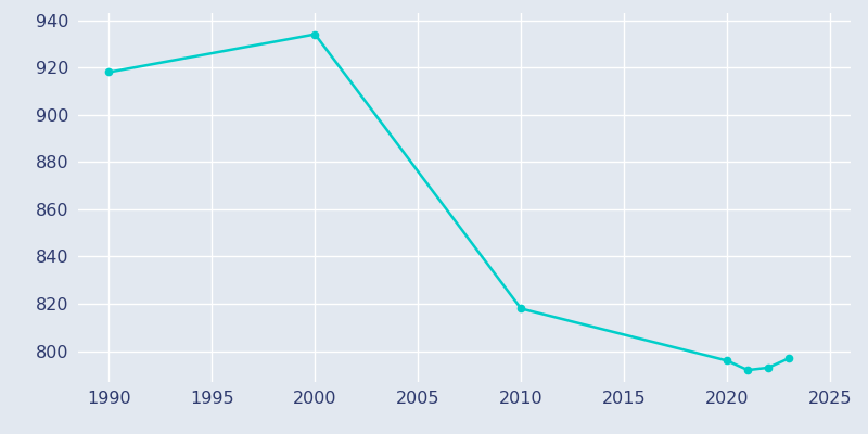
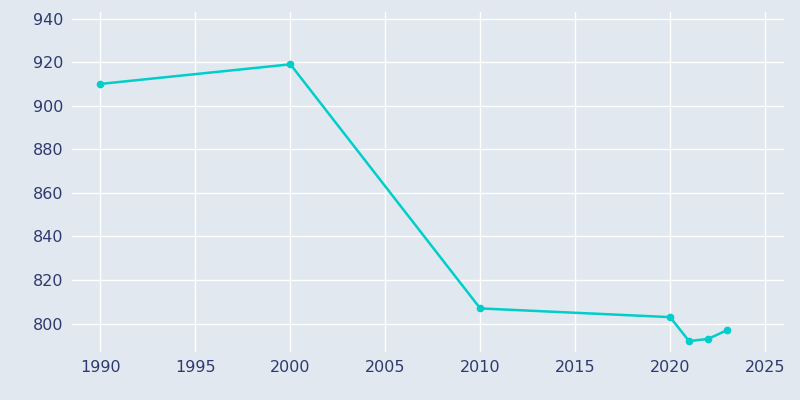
1990: 918 -> 910
2000: 934 -> 919
2010: 818 -> 807
2020: 796 -> 803
